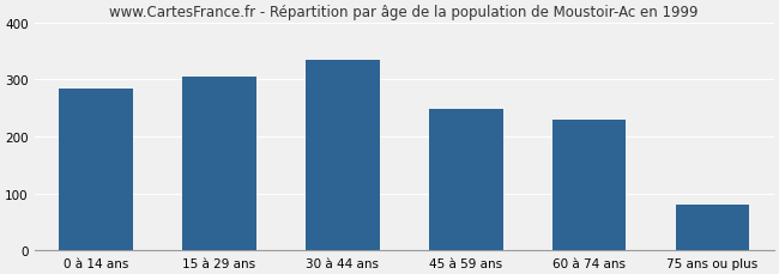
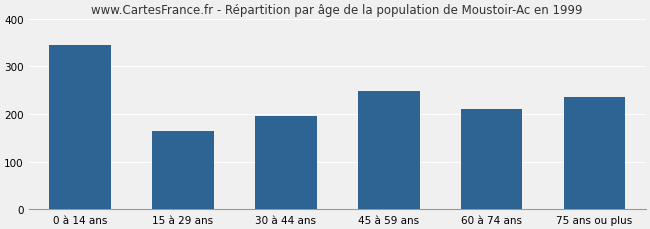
0 à 14 ans: 283 -> 345
15 à 29 ans: 305 -> 165
30 à 44 ans: 335 -> 195
60 à 74 ans: 230 -> 210
75 ans ou plus: 80 -> 235
